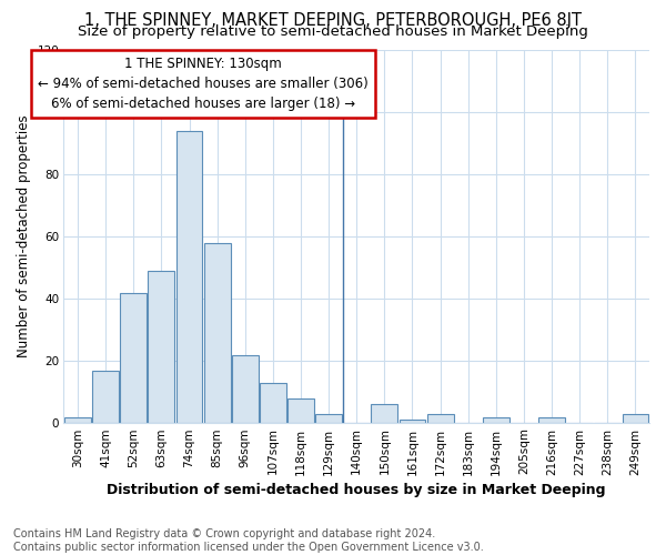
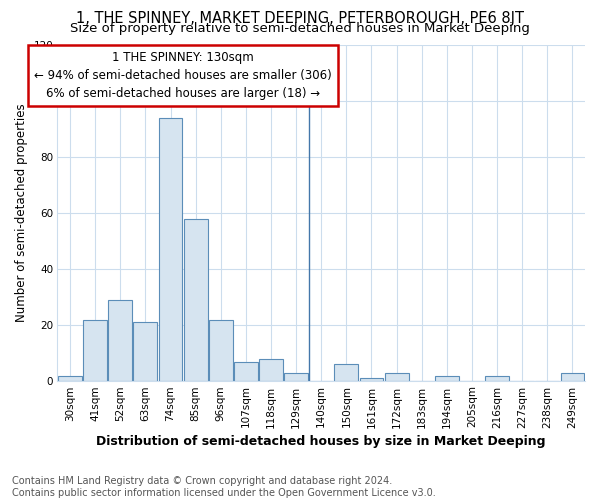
41sqm: 17 -> 22
52sqm: 42 -> 29
63sqm: 49 -> 21
107sqm: 13 -> 7
